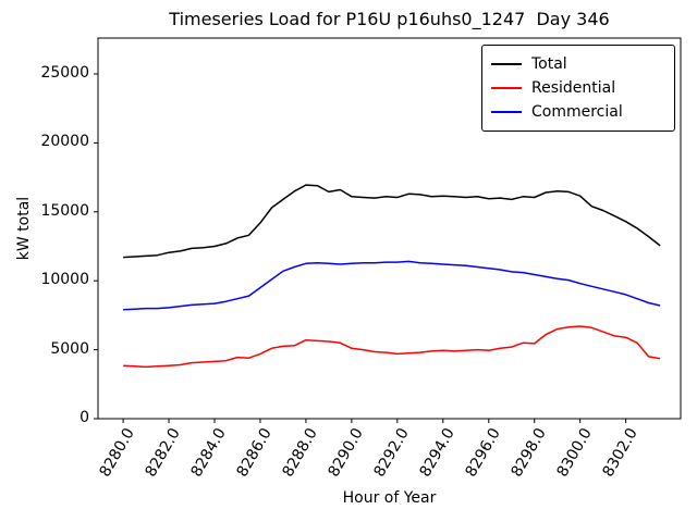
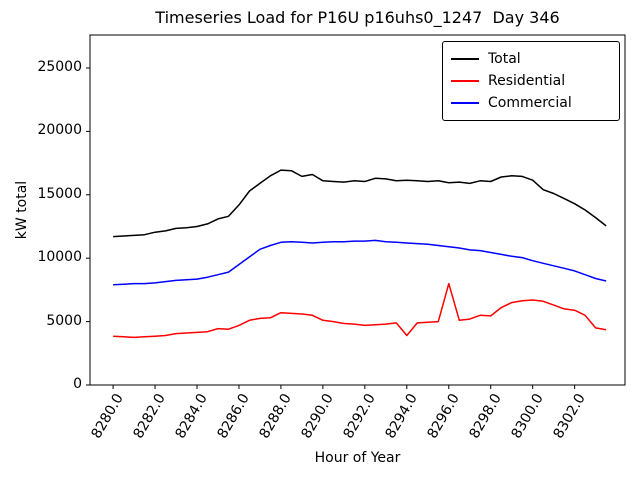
Residential/8294.0: 5000 -> 3900
Residential/8296.0: 5000 -> 8000
